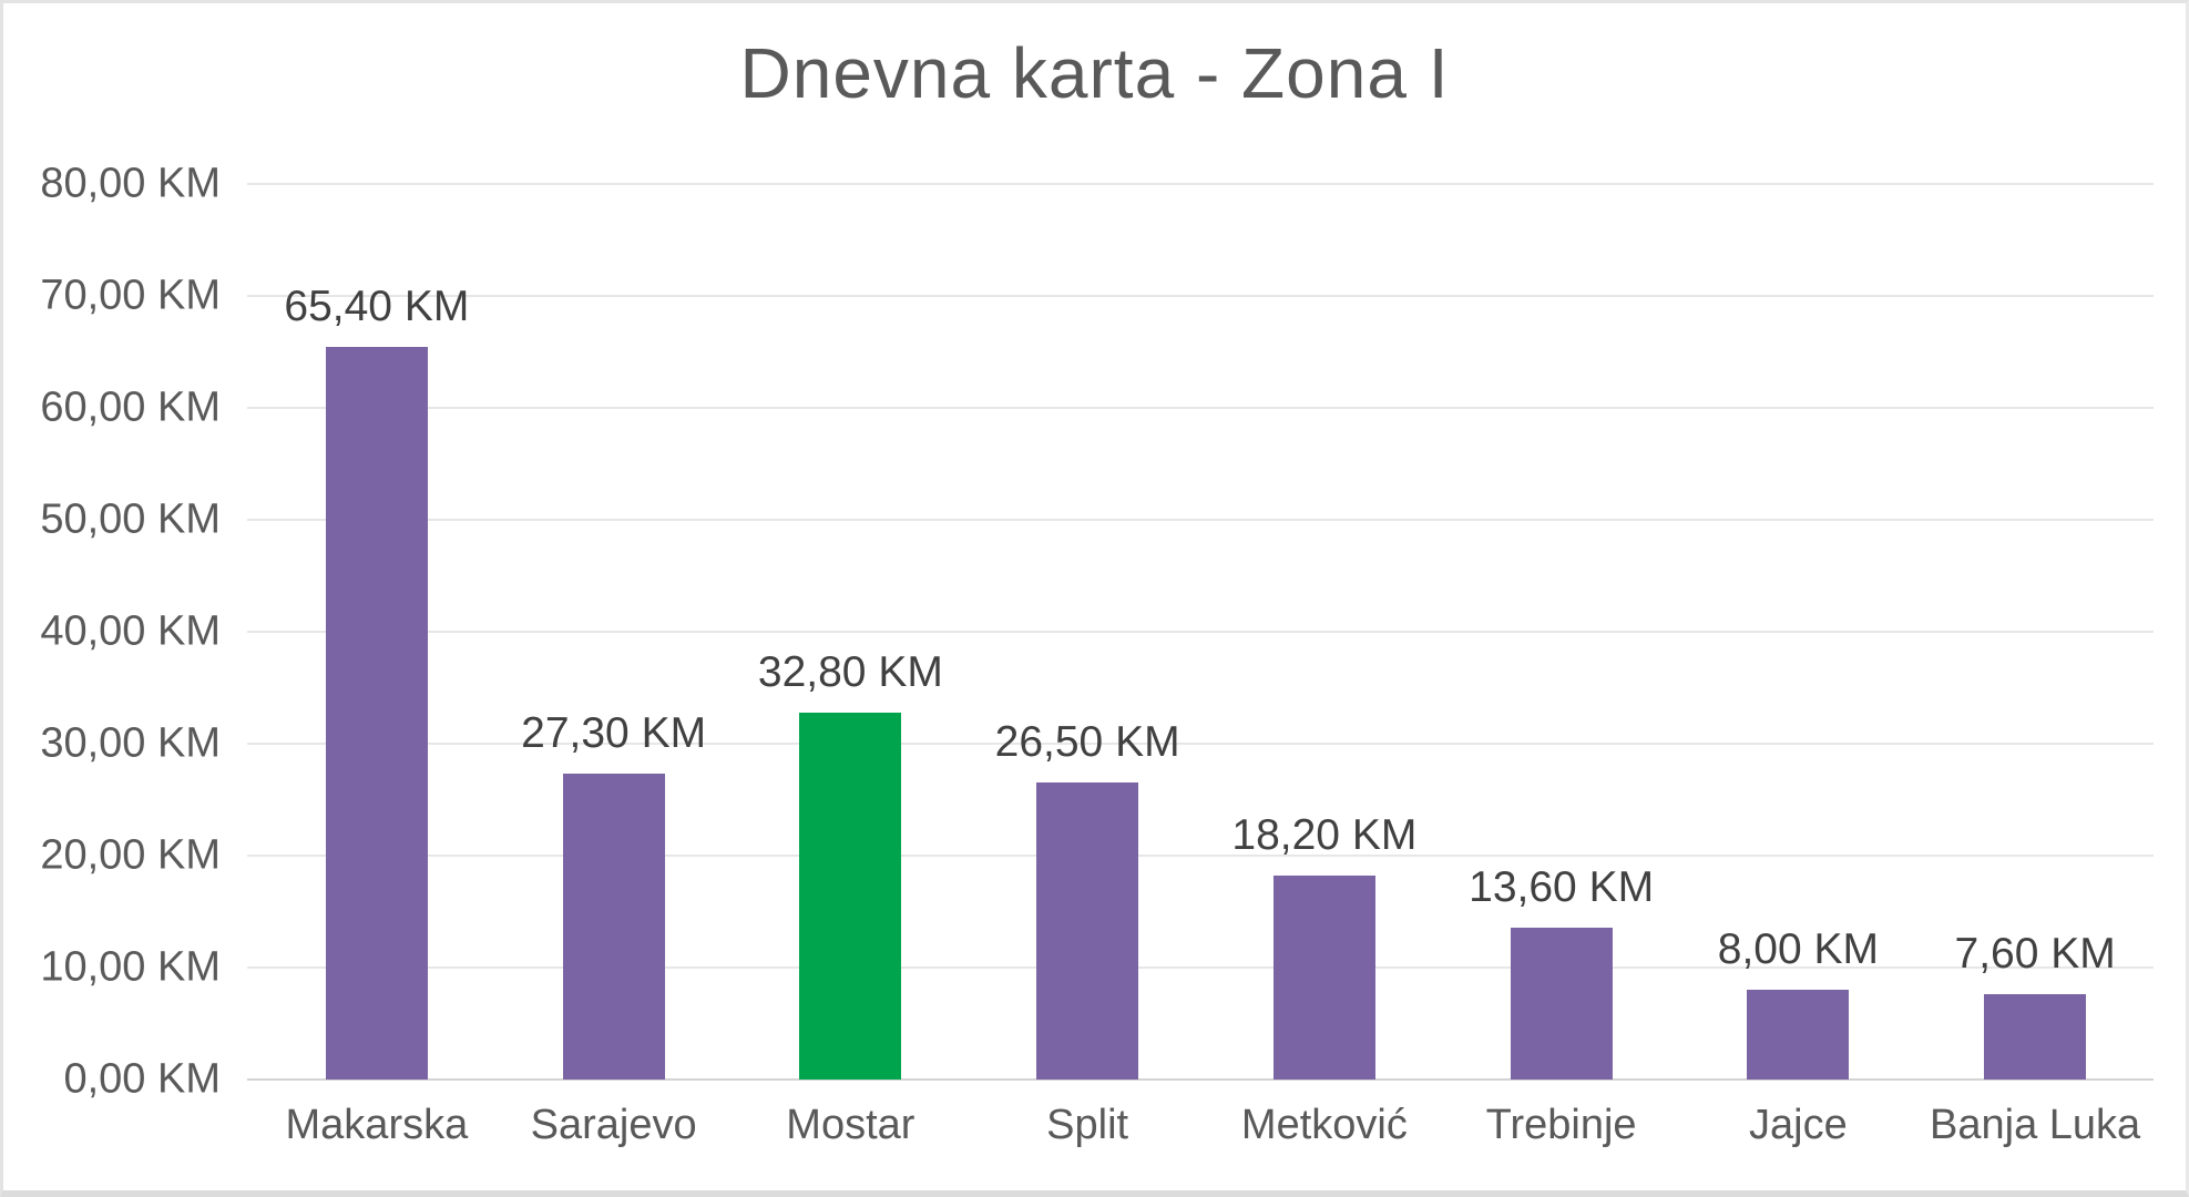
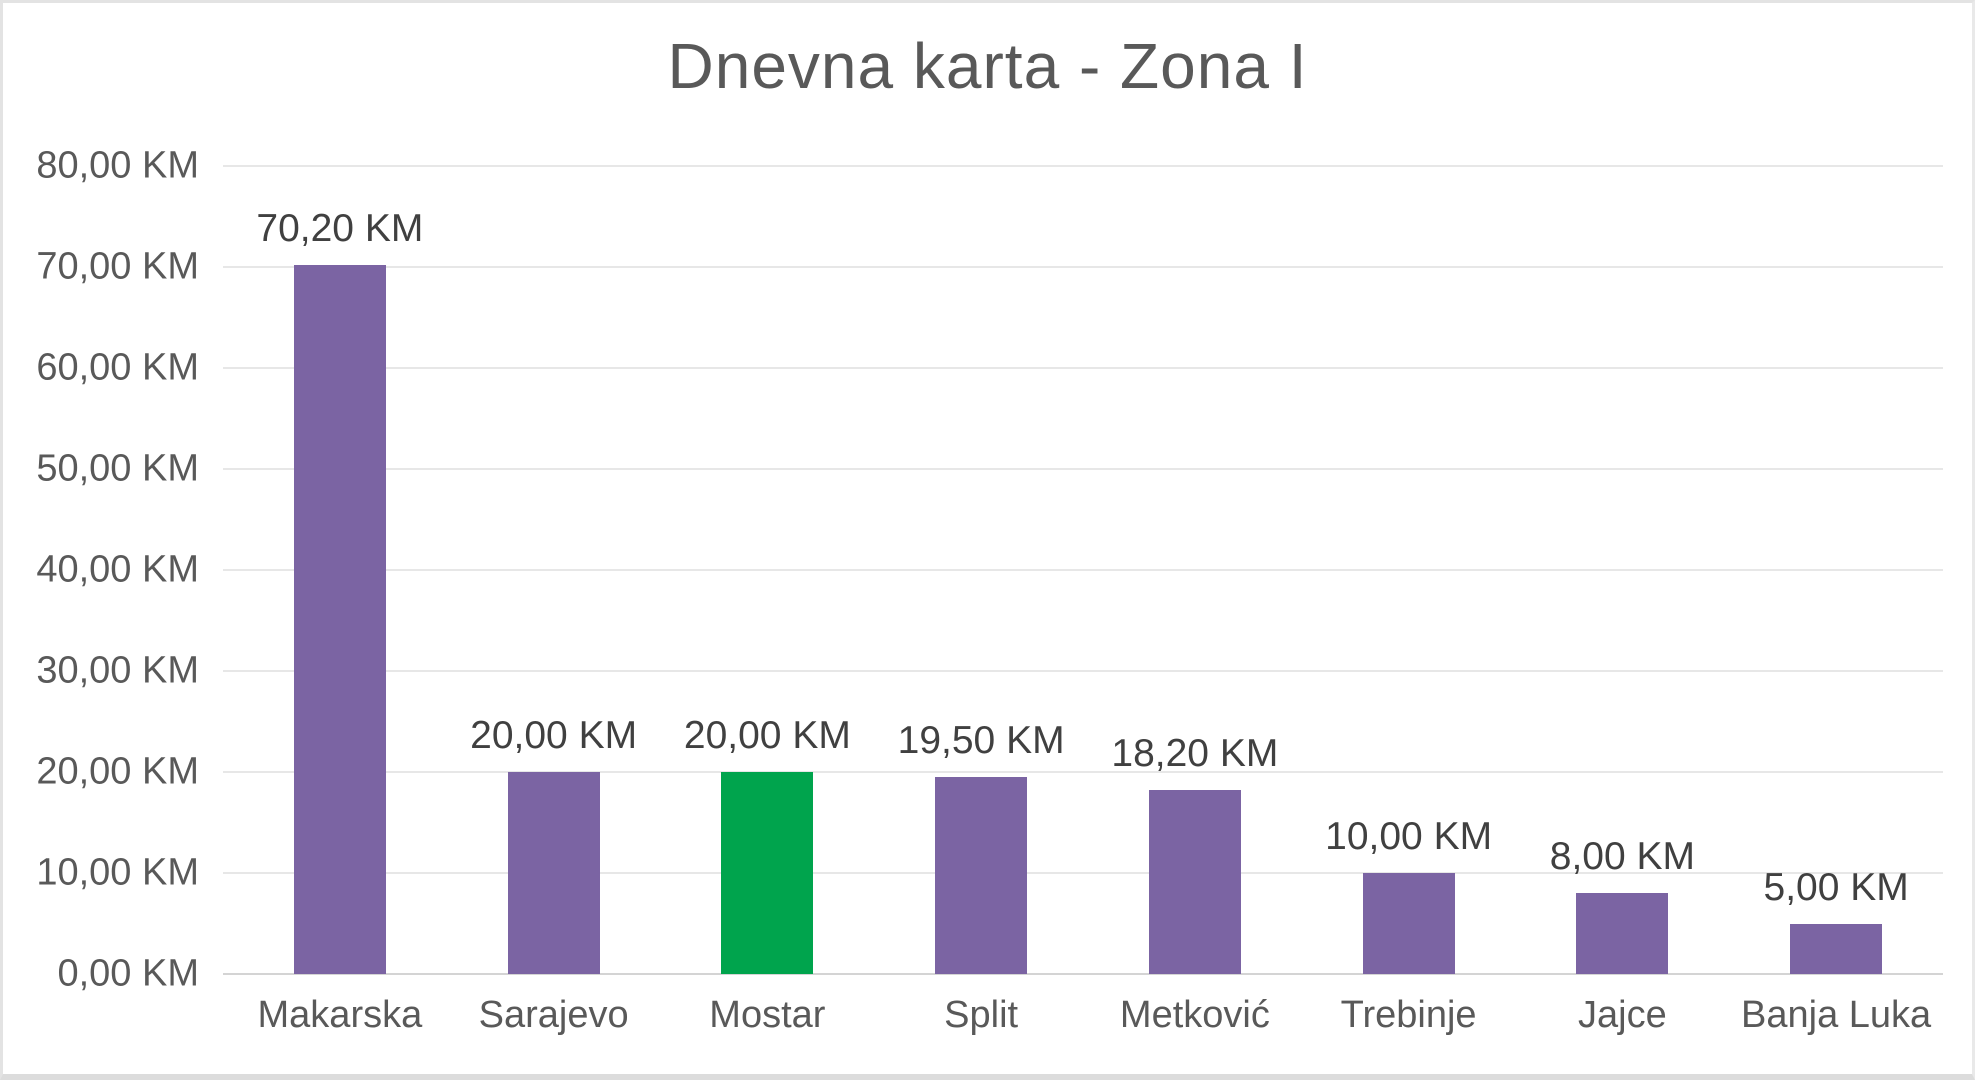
Makarska: 65,40 -> 70,20
Sarajevo: 27,30 -> 20,00
Mostar: 32,80 -> 20,00
Split: 26,50 -> 19,50
Trebinje: 13,60 -> 10,00
Banja Luka: 7,60 -> 5,00
